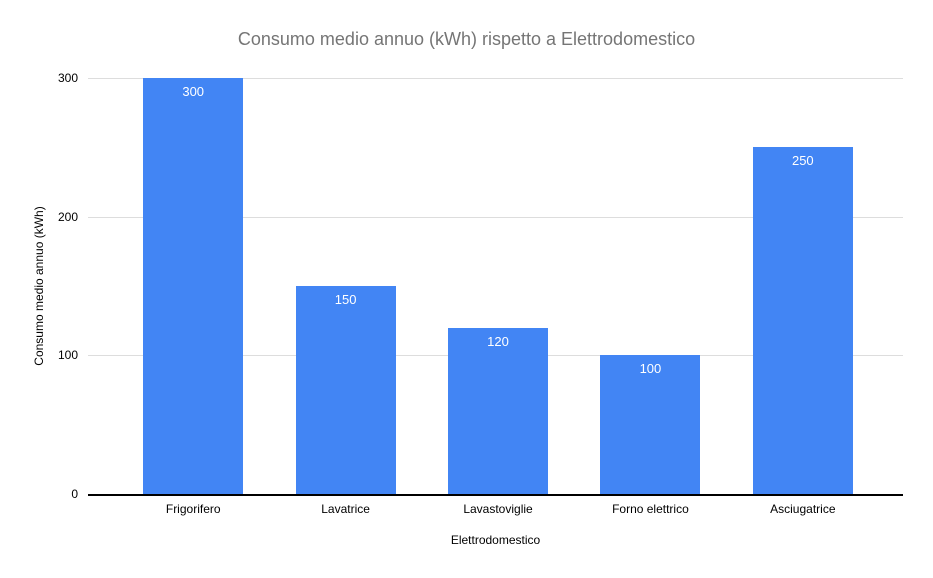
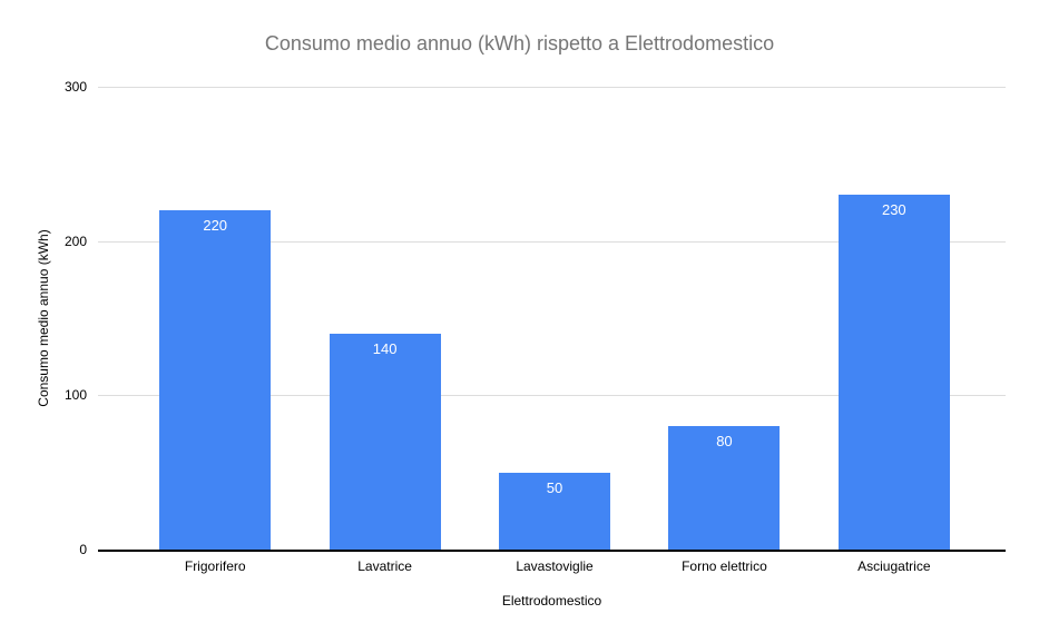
Frigorifero: 300 -> 220
Lavatrice: 150 -> 140
Lavastoviglie: 120 -> 50
Forno elettrico: 100 -> 80
Asciugatrice: 250 -> 230
